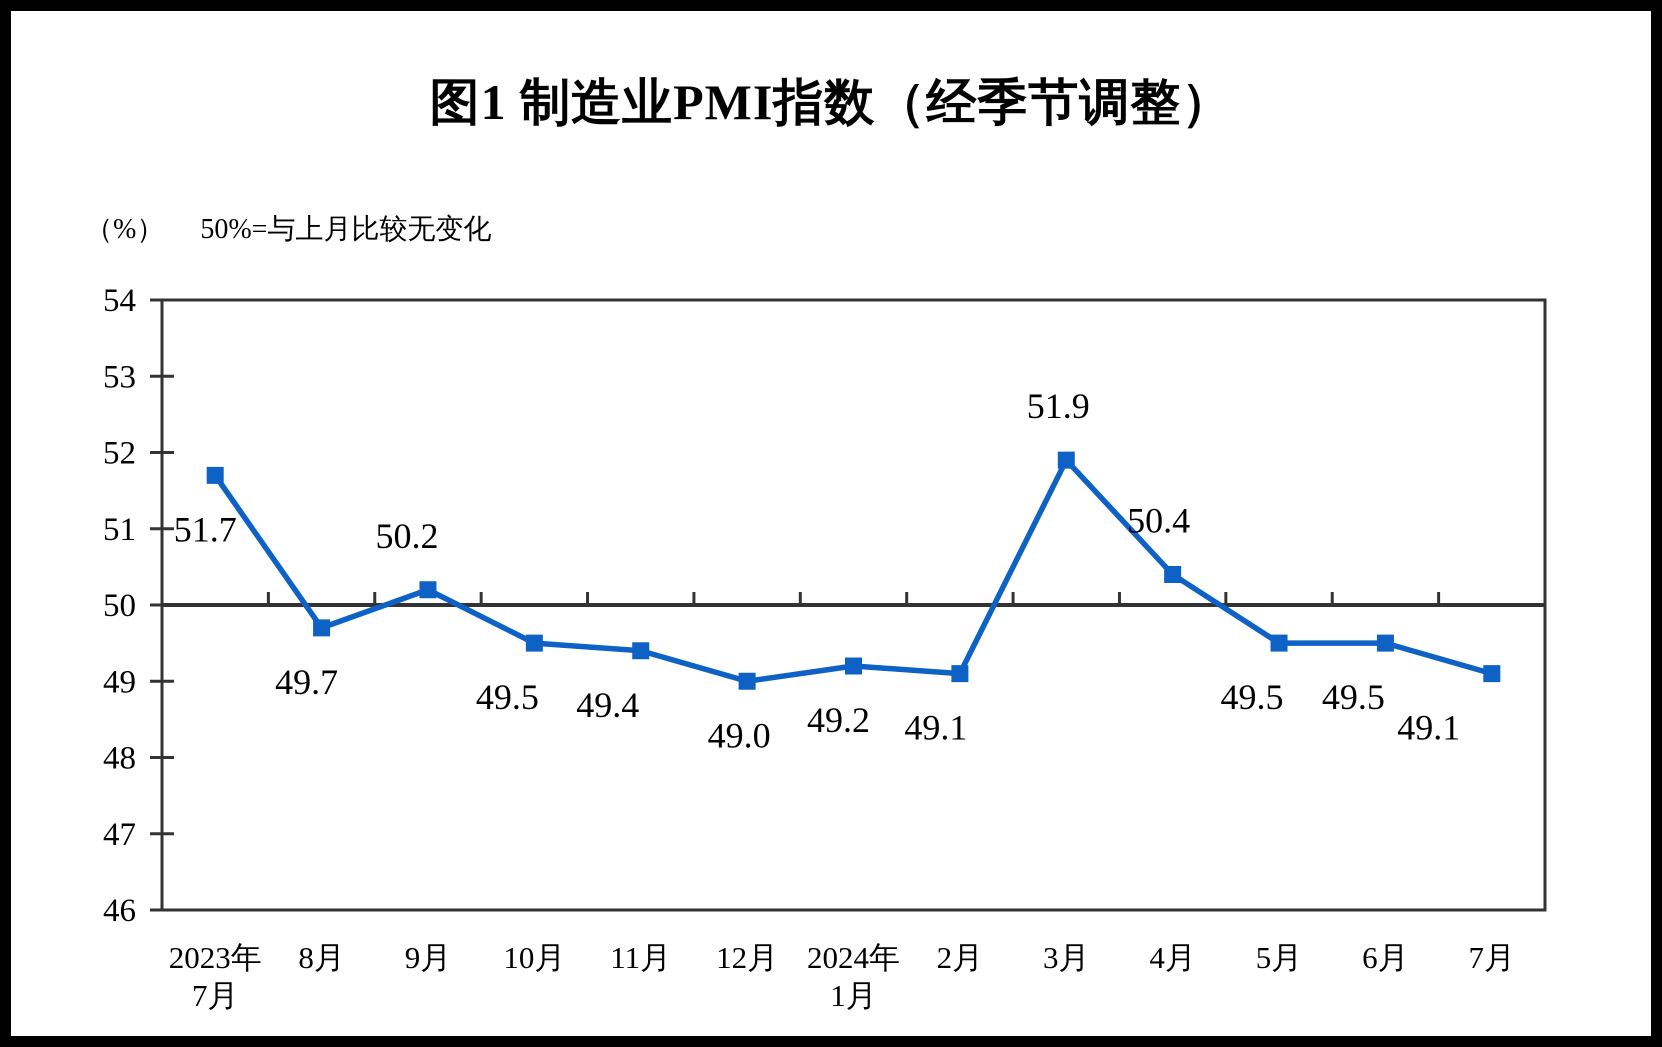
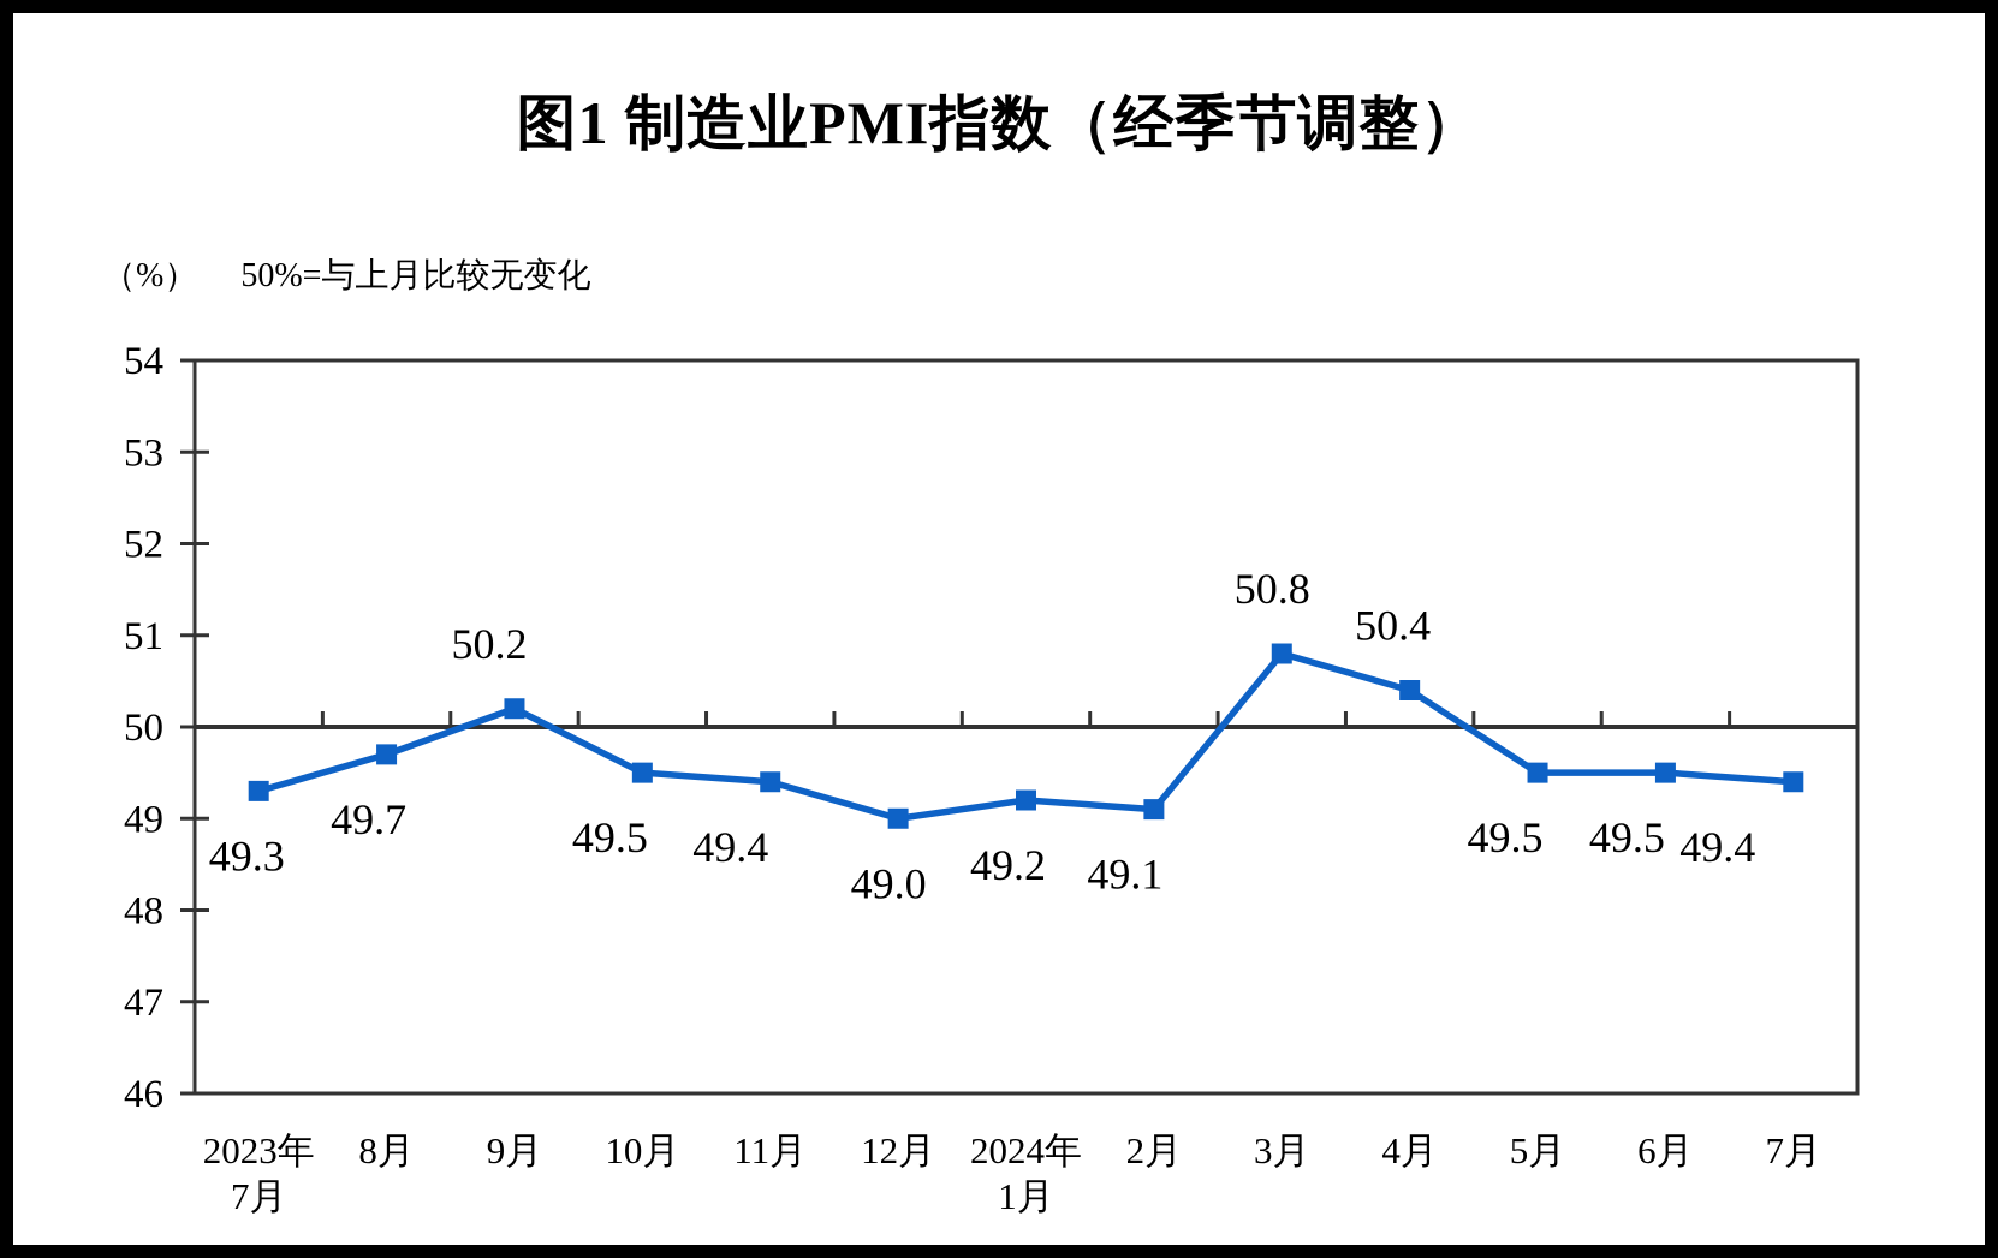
2023年 7月: 51.7 -> 49.3
3月: 51.9 -> 50.8
7月: 49.1 -> 49.4
